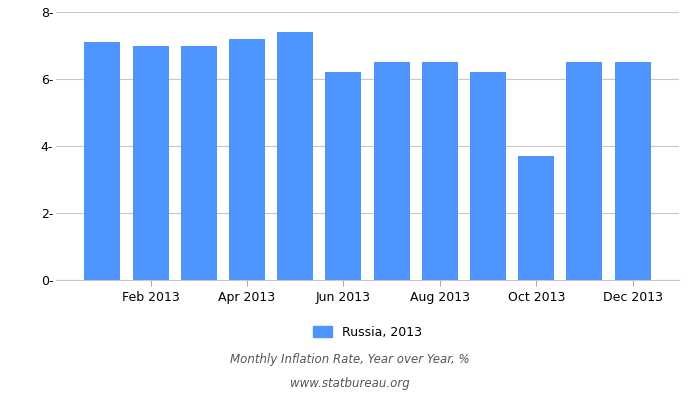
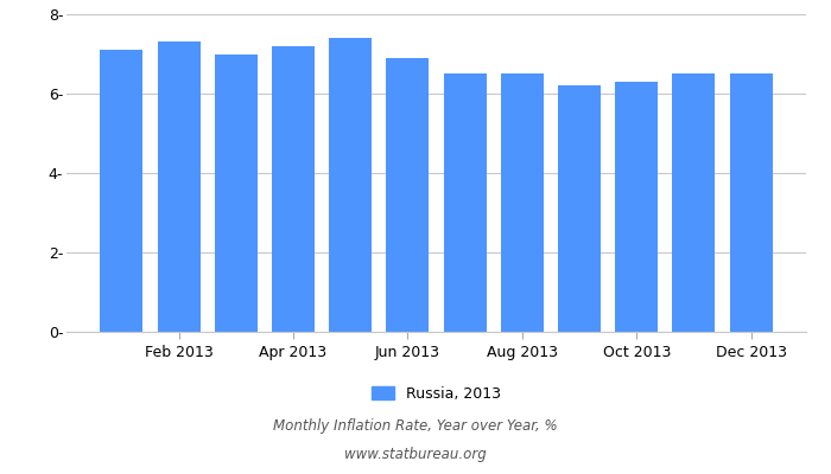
Feb 2013: 7.0- -> 7.3-
Jun 2013: 6.2- -> 6.9-
Oct 2013: 3.7- -> 6.3-
